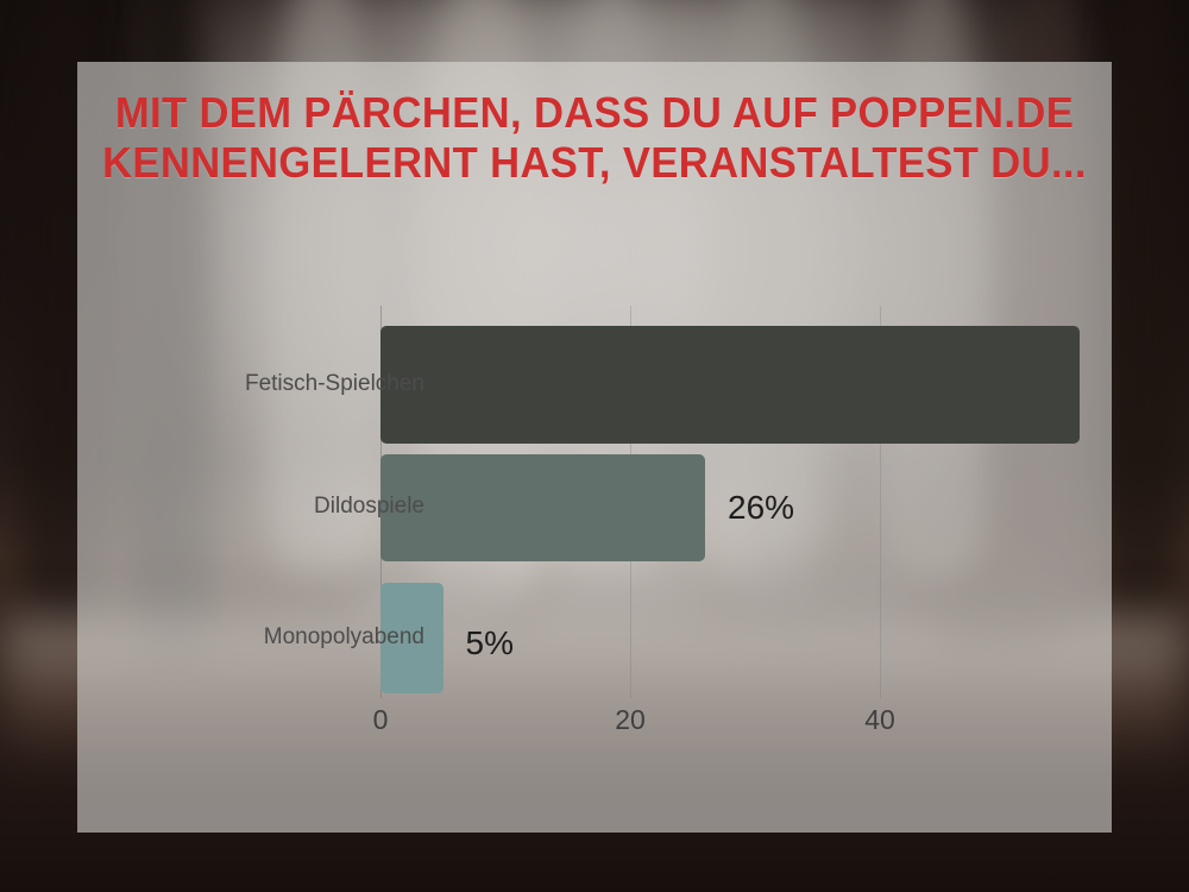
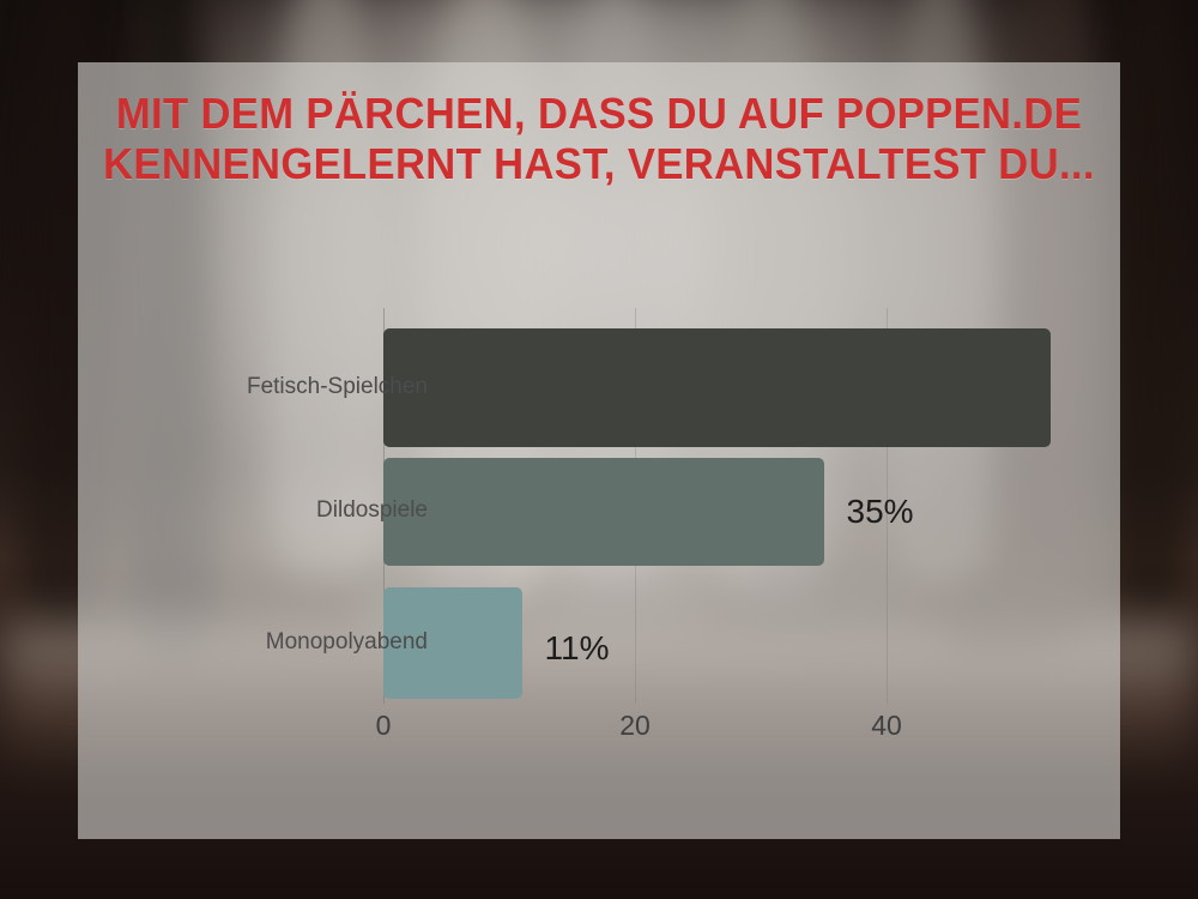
Fetisch-Spielchen: 56 -> 53
Dildospiele: 26% -> 35%
Monopolyabend: 5% -> 11%
